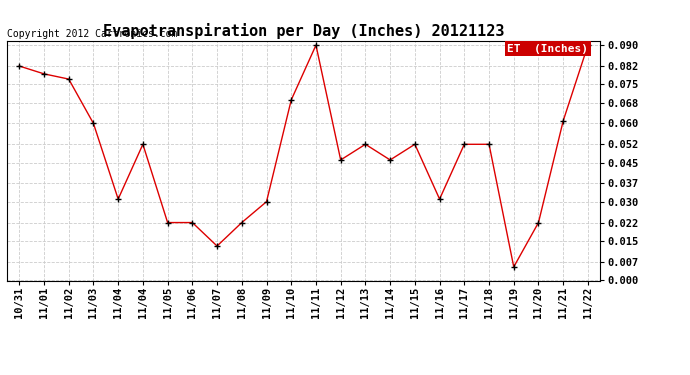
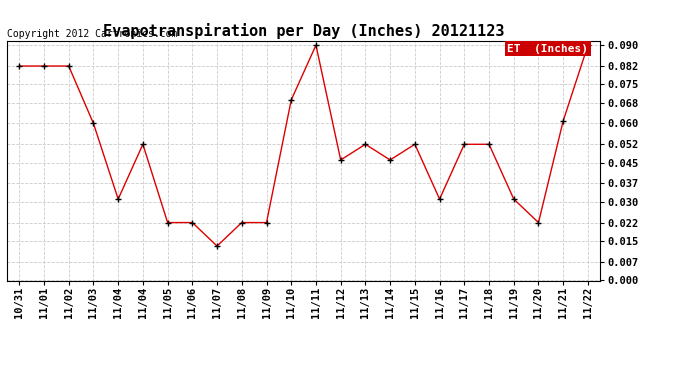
11/01: 0.079 -> 0.082
11/02: 0.077 -> 0.082
11/09: 0.030 -> 0.022
11/19: 0.005 -> 0.031
